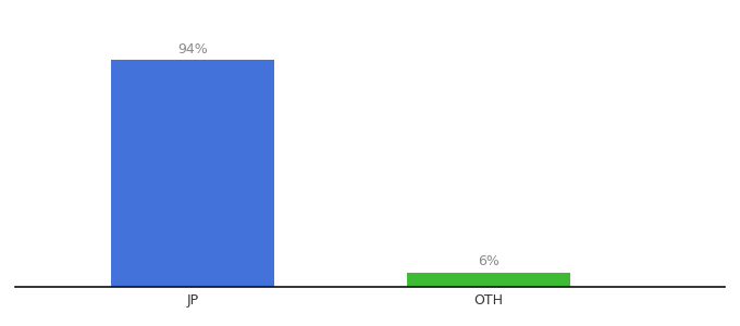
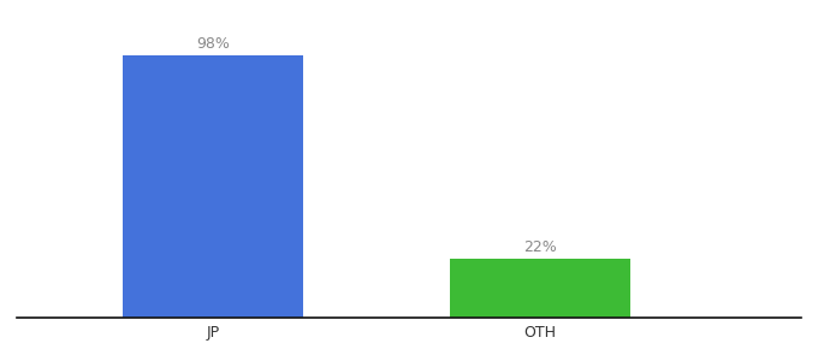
JP: 94% -> 98%
OTH: 6% -> 22%
